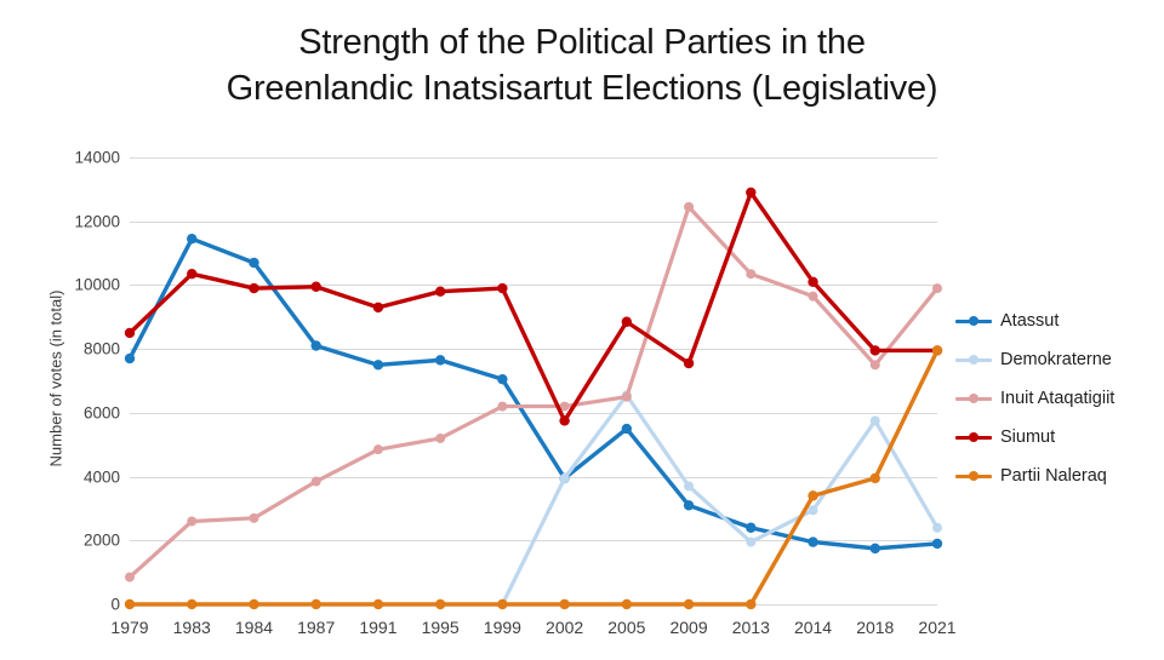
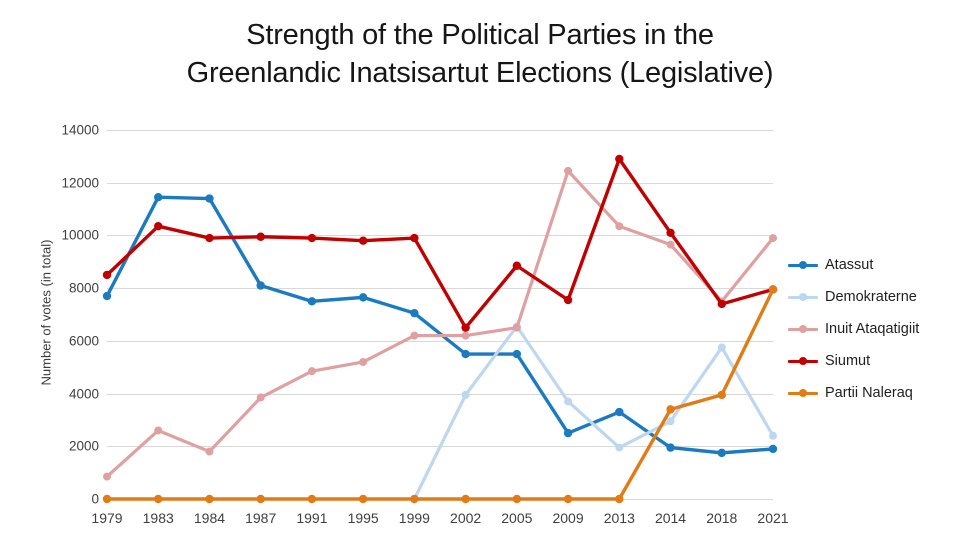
Atassut/1984: 10700 -> 11400
Inuit Ataqatigiit/1984: 2700 -> 1800
Siumut/1991: 9300 -> 9900
Atassut/2002: 4000 -> 5500
Siumut/2002: 5800 -> 6500
Atassut/2009: 3100 -> 2500
Atassut/2013: 2400 -> 3300
Siumut/2018: 8000 -> 7400
